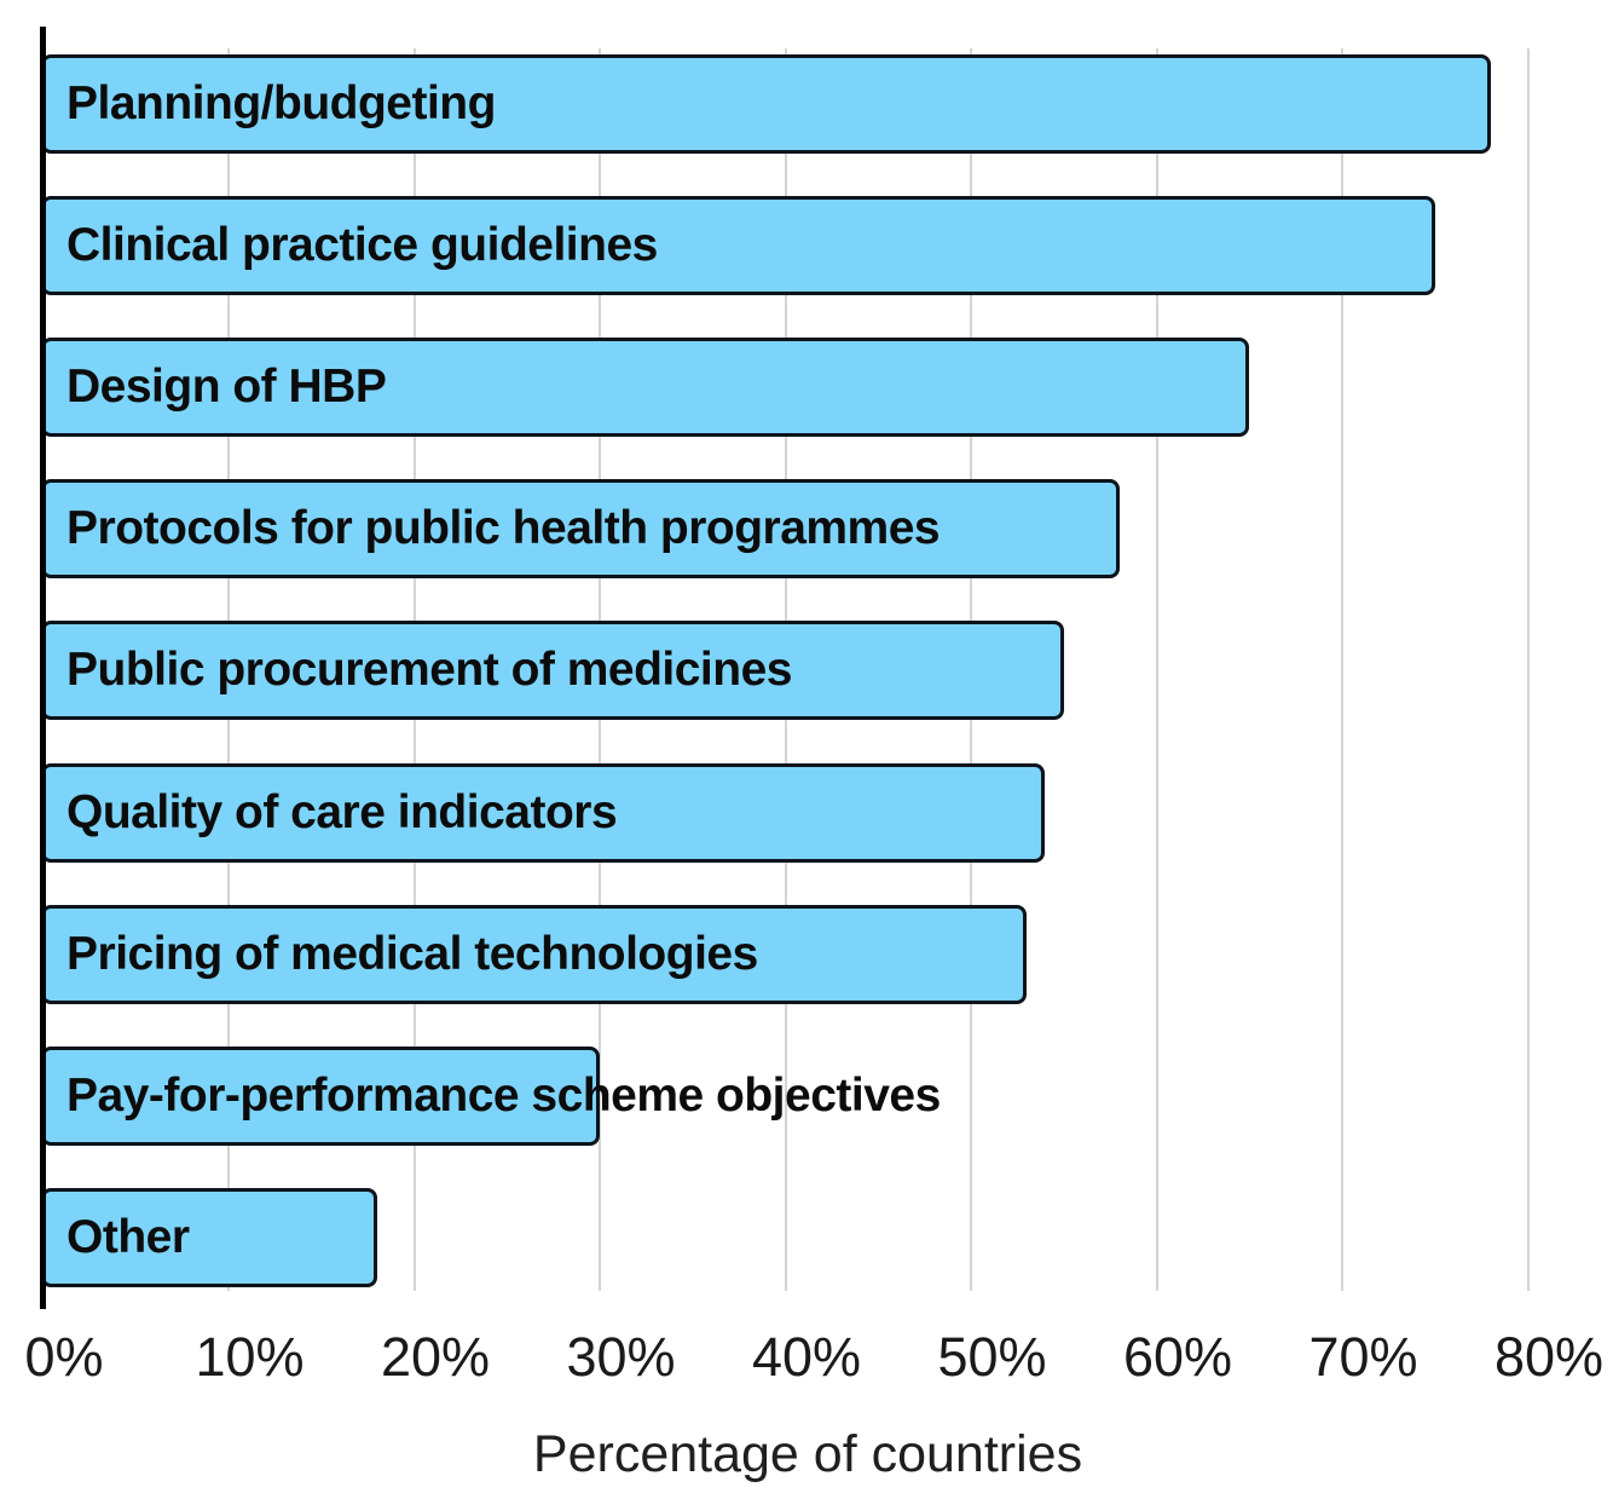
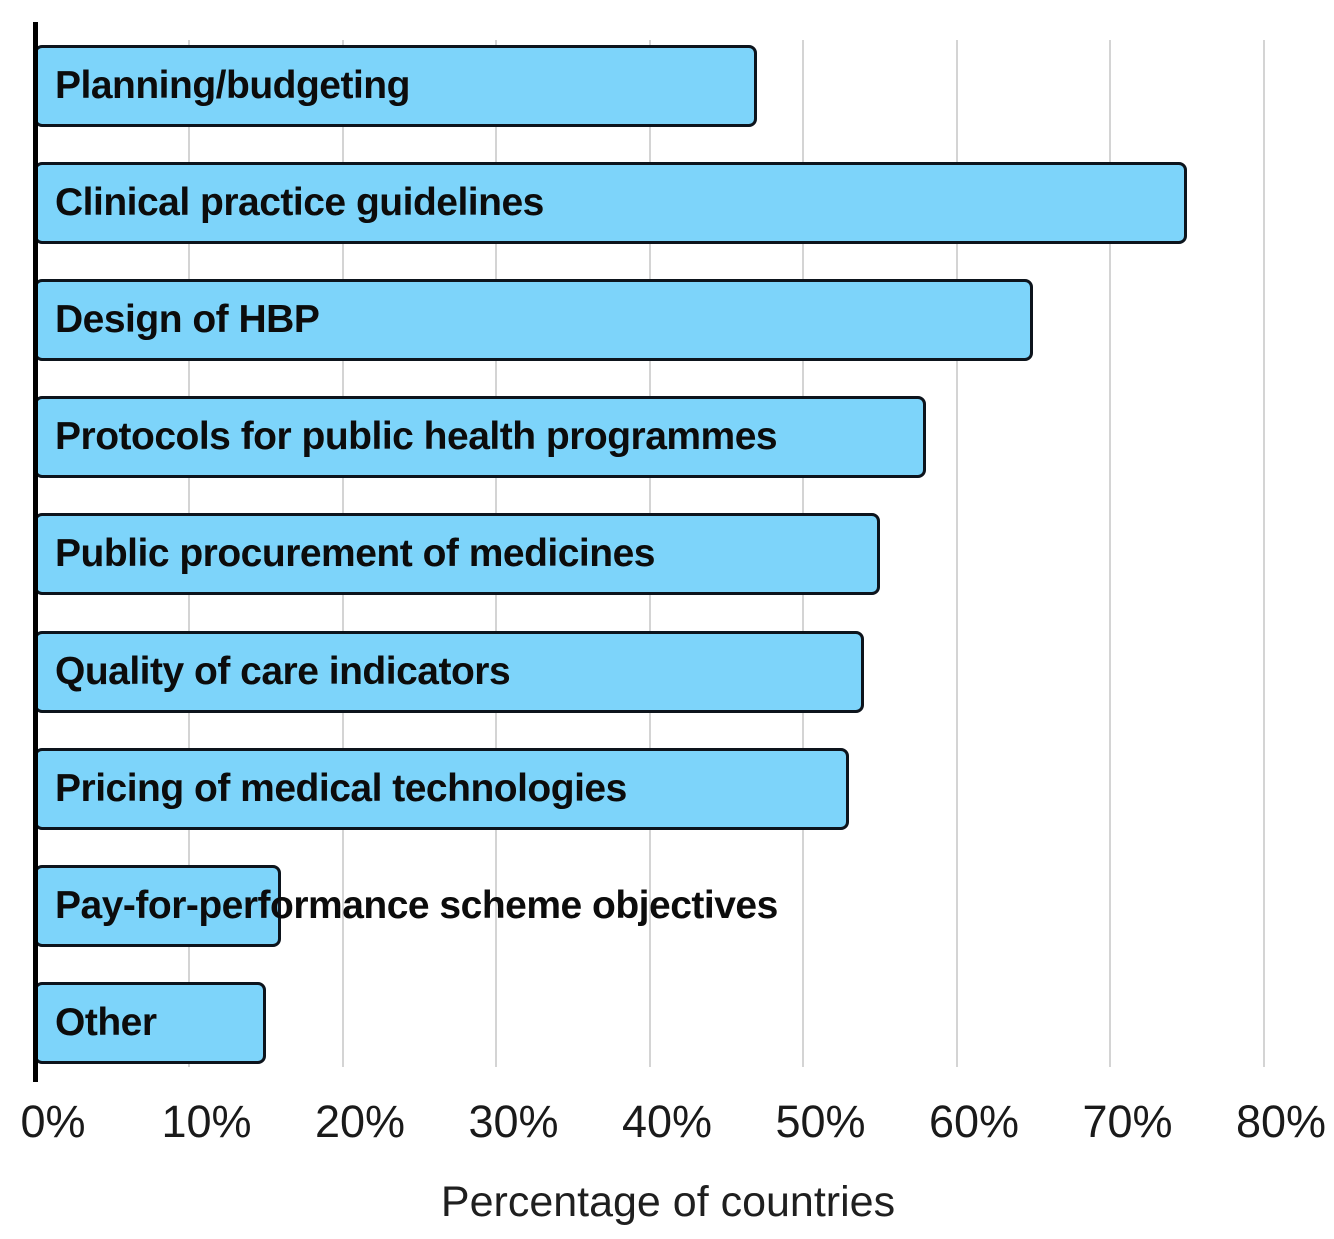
Planning/budgeting: 78% -> 47%
Pay-for-performance scheme objectives: 30% -> 16%
Other: 18% -> 15%
